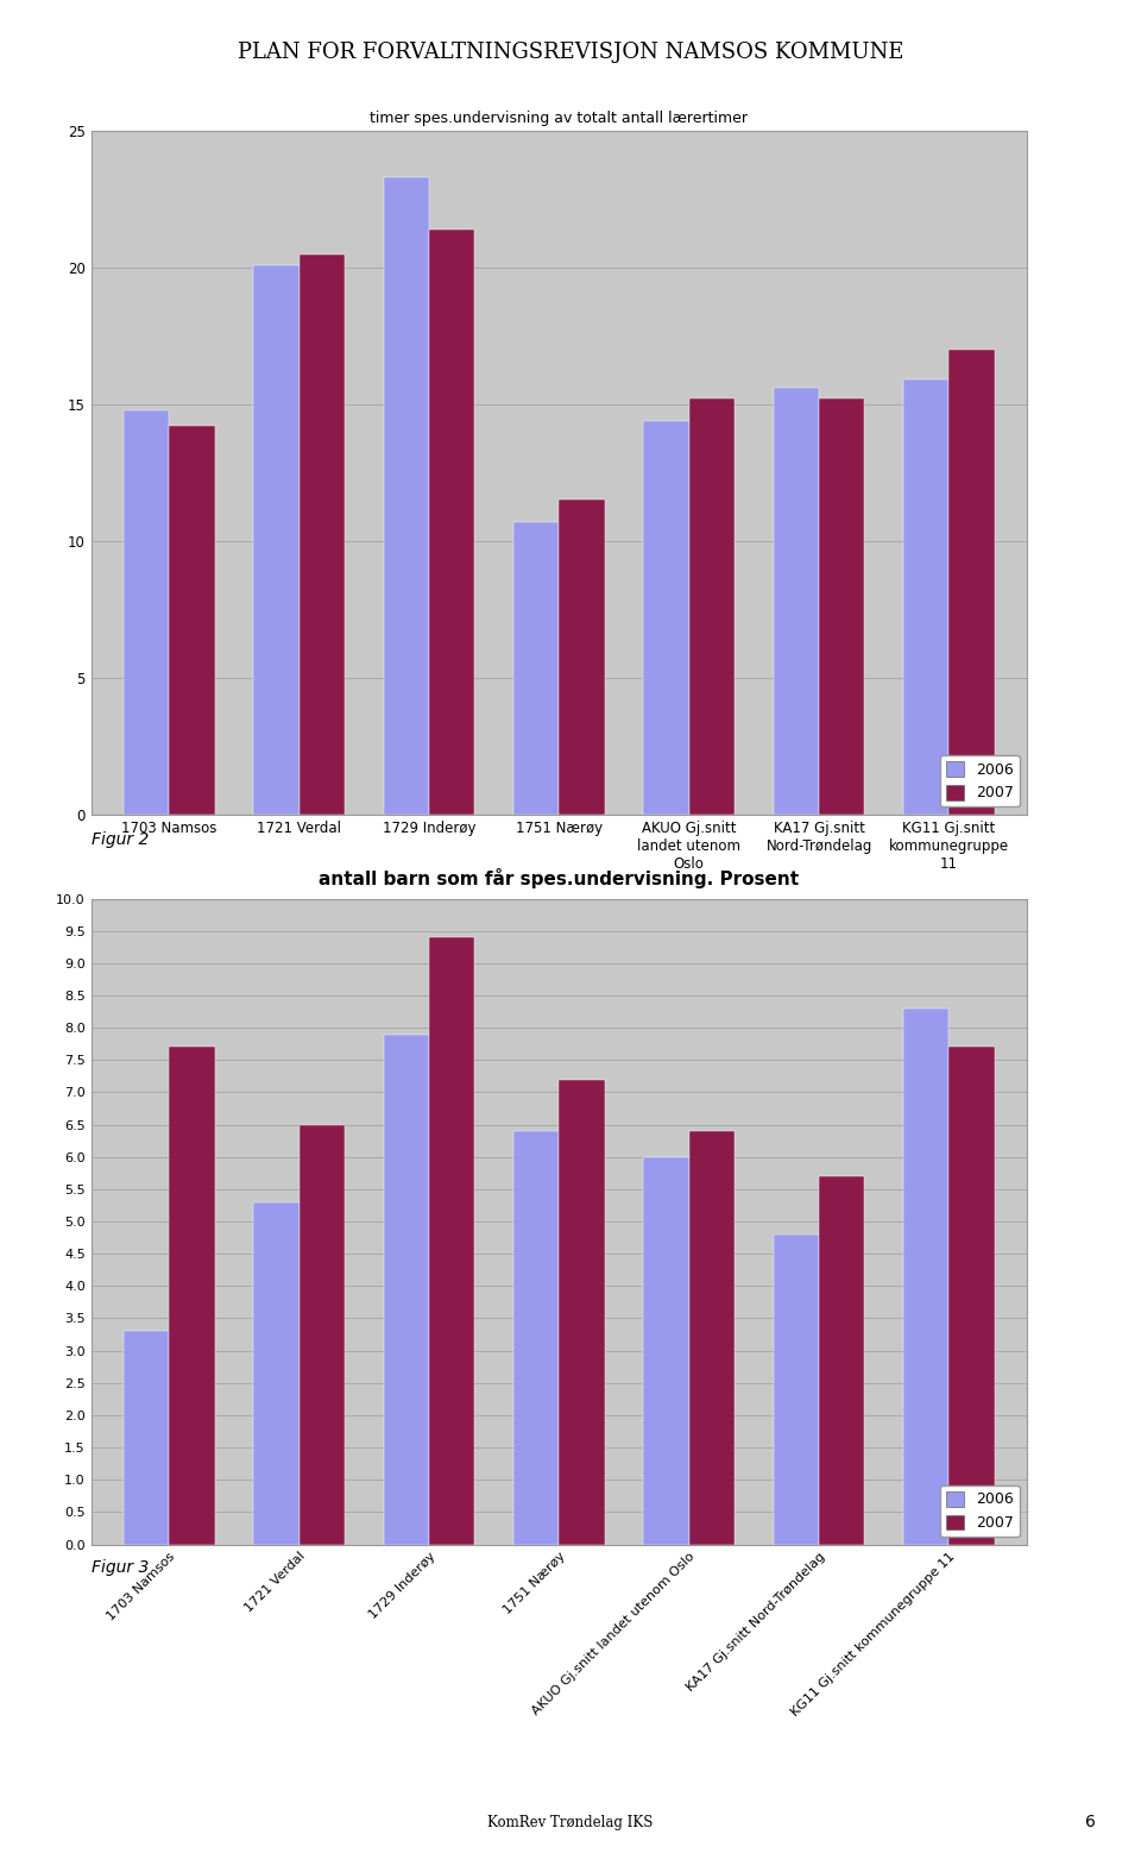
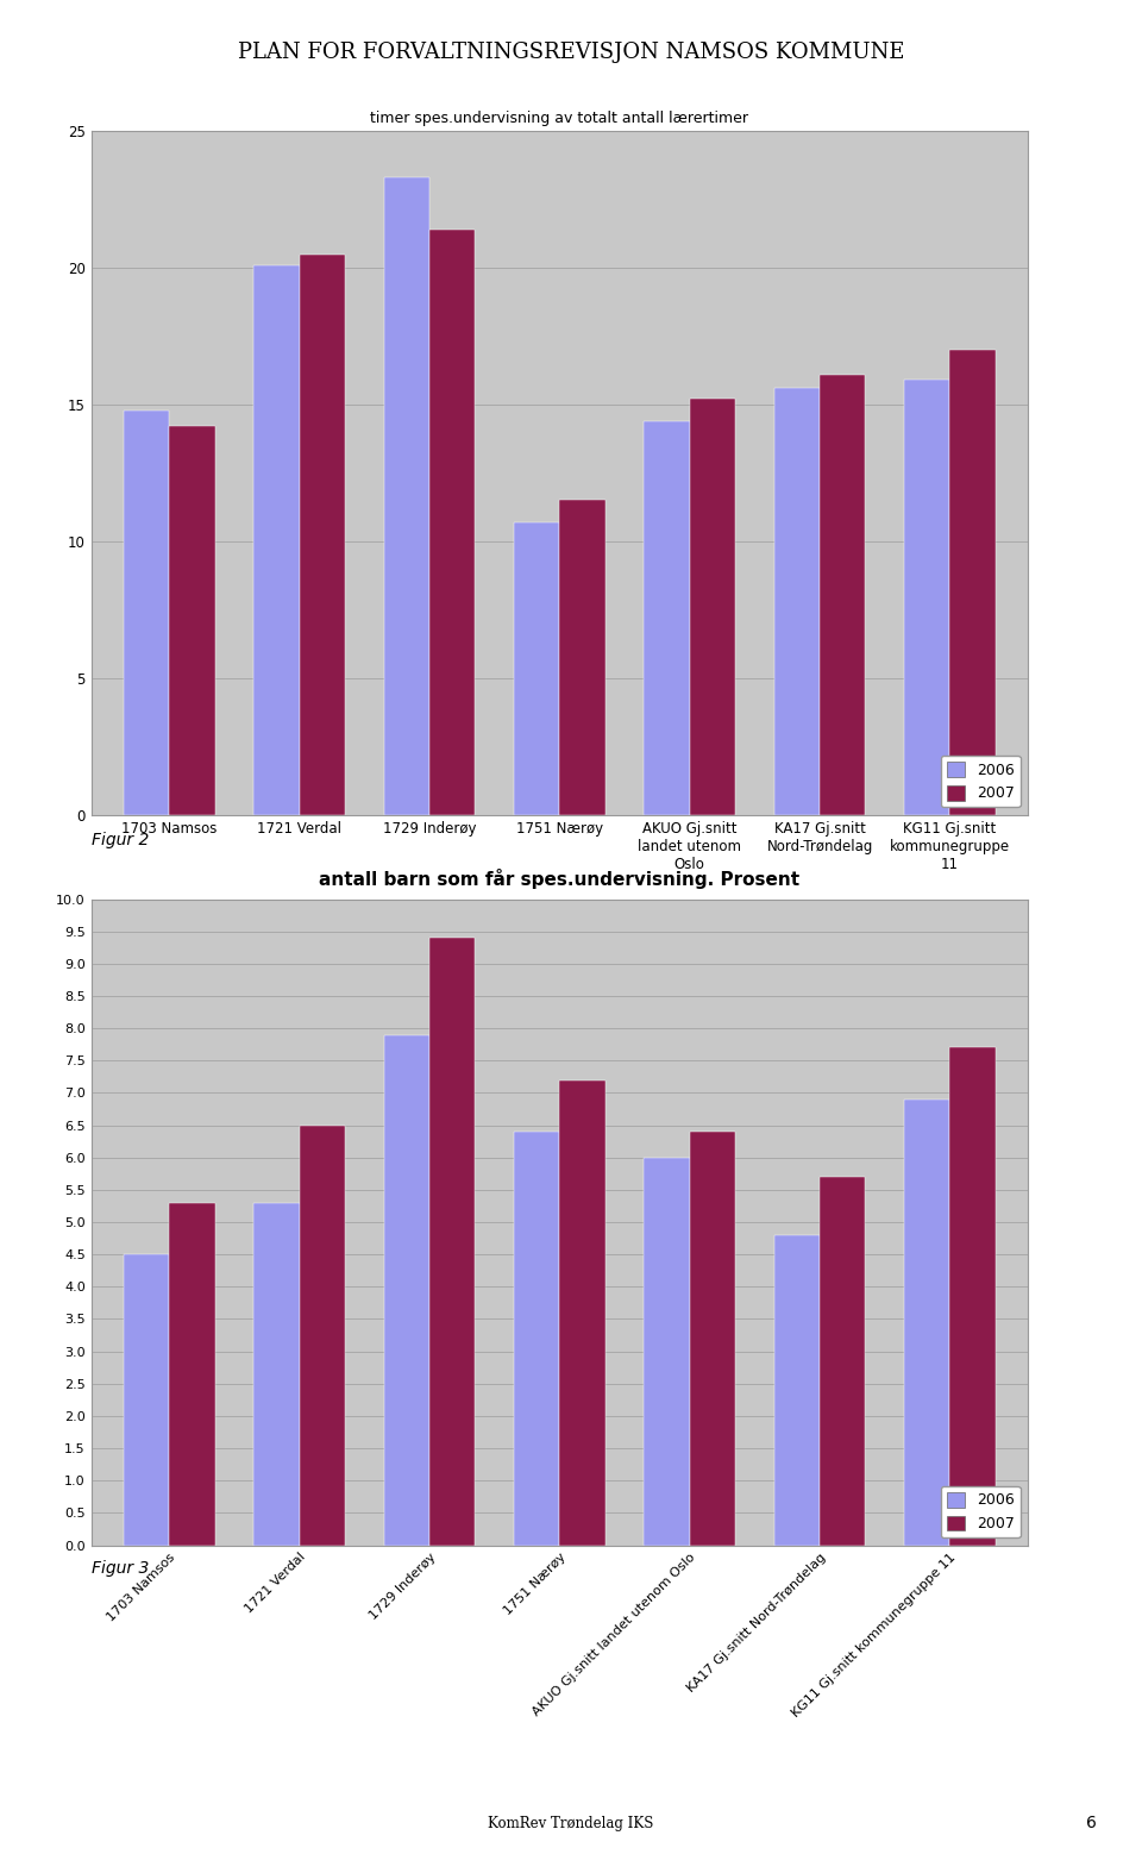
timer spes.undervisning av totalt antall lærertimer/2007/KA17 Gj.snitt Nord-Trøndelag: 15.2 -> 16.1
antall barn som får spes.undervisning. Prosent/2006/1703 Namsos: 3.3 -> 4.5
antall barn som får spes.undervisning. Prosent/2007/1703 Namsos: 7.7 -> 5.3
antall barn som får spes.undervisning. Prosent/2006/KG11 Gj.snitt kommunegruppe 11: 8.3 -> 6.9
